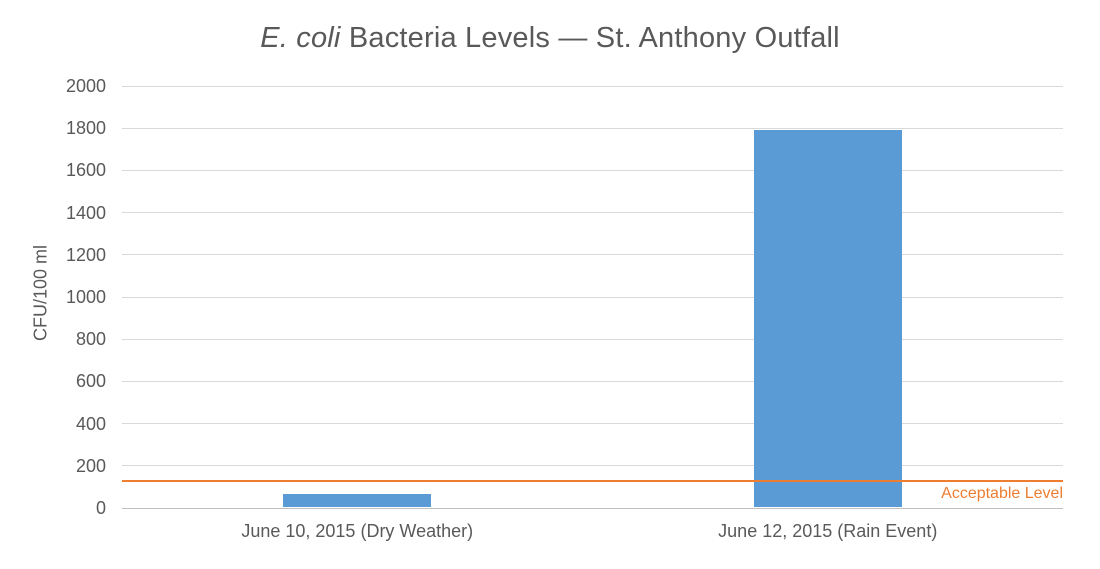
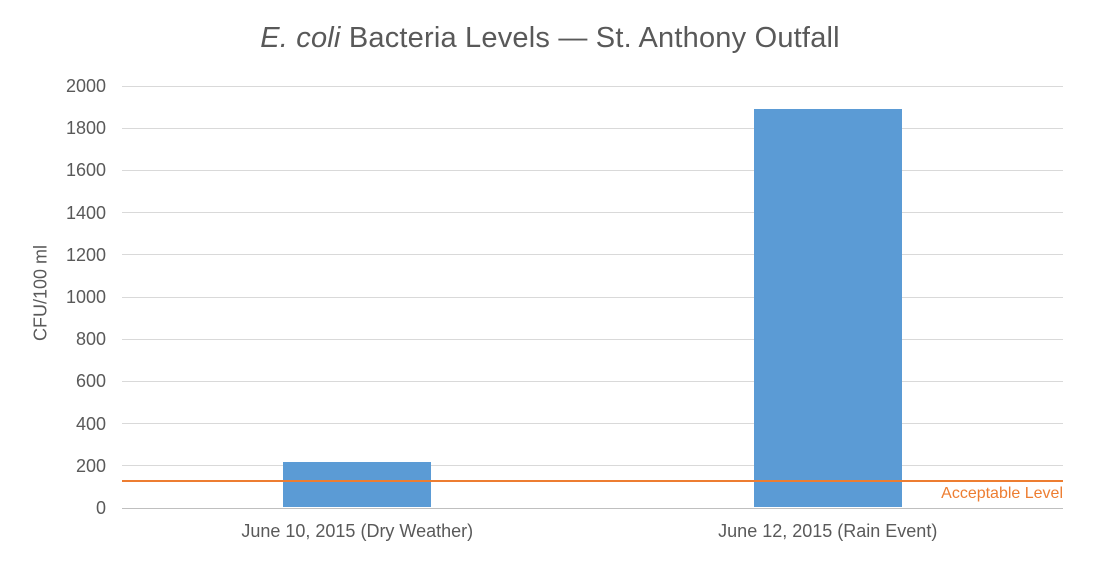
June 10, 2015 (Dry Weather): 60 -> 220
June 12, 2015 (Rain Event): 1790 -> 1890
